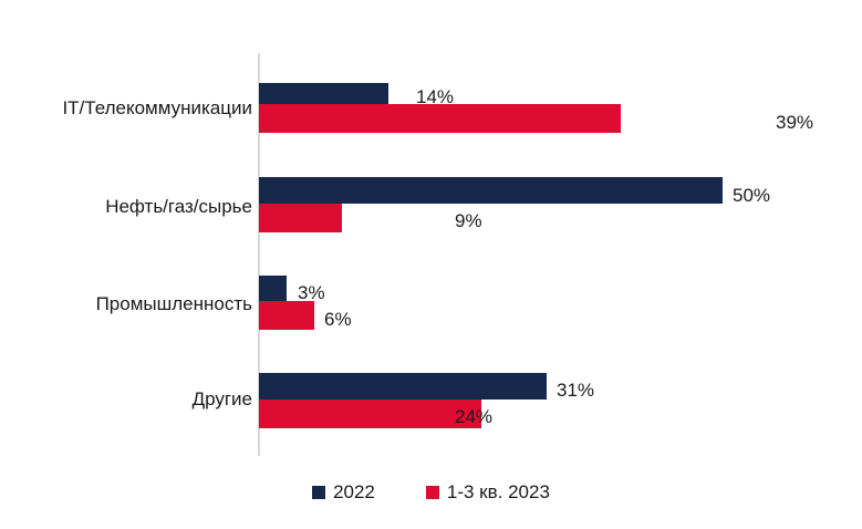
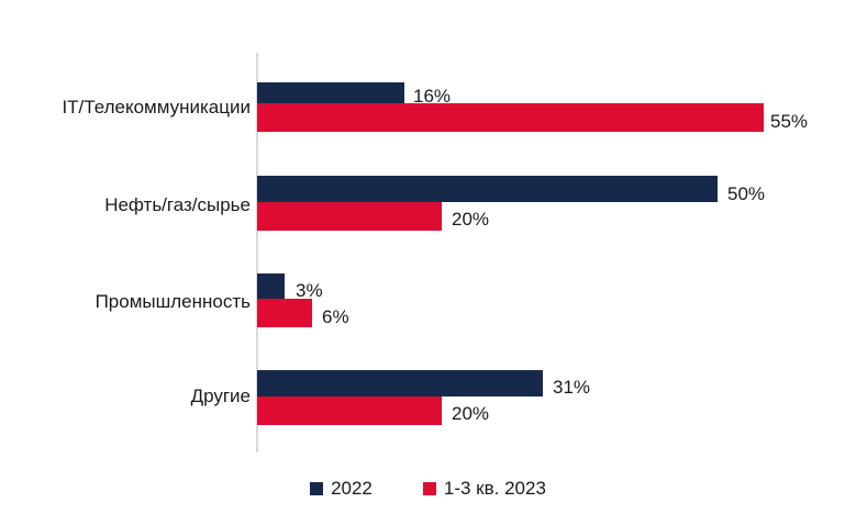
2022/IT/Телекоммуникации: 14% -> 16%
1-3 кв. 2023/IT/Телекоммуникации: 39% -> 55%
1-3 кв. 2023/Нефть/газ/сырье: 9% -> 20%
1-3 кв. 2023/Другие: 24% -> 20%
